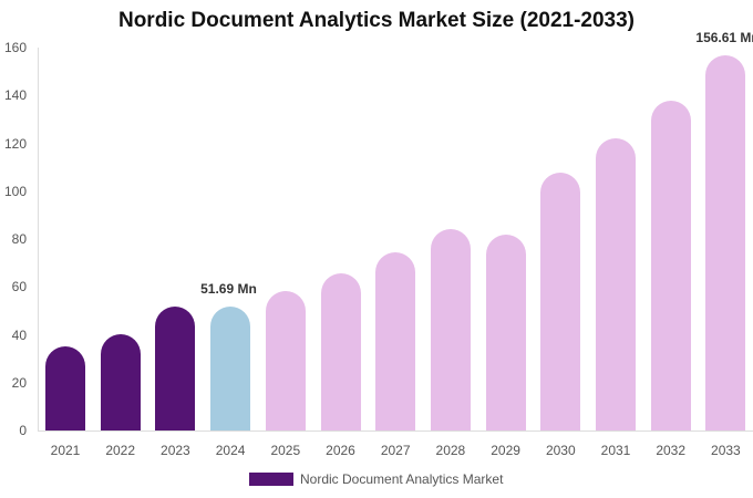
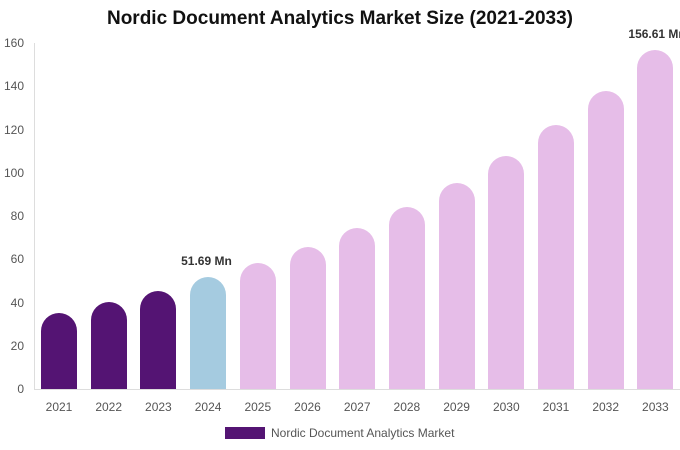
2023: 52 -> 45
2029: 82 -> 95
